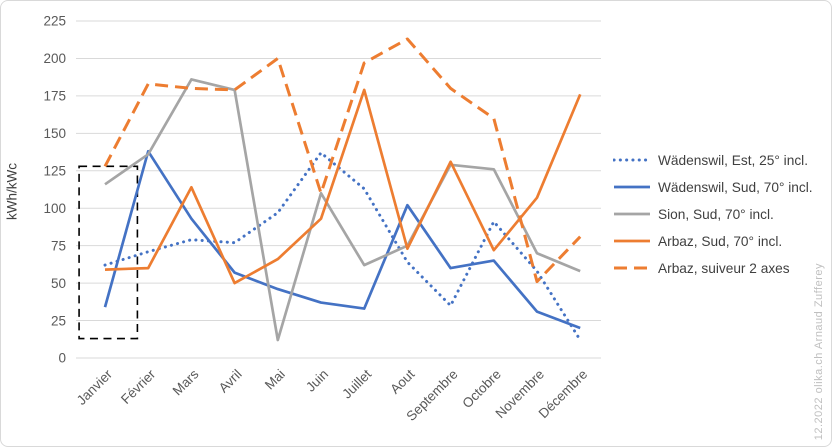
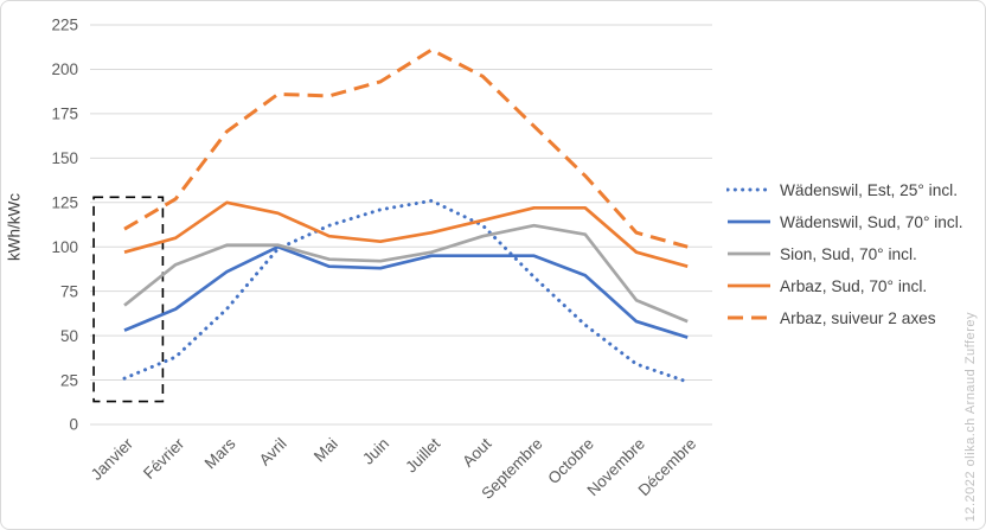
Wädenswil, Est, 25° incl./Janvier: 62 -> 26
Wädenswil, Sud, 70° incl./Janvier: 34 -> 53
Sion, Sud, 70° incl./Janvier: 116 -> 67
Arbaz, Sud, 70° incl./Janvier: 59 -> 97
Arbaz, suiveur 2 axes/Janvier: 128 -> 110
Wädenswil, Est, 25° incl./Février: 71 -> 38
Wädenswil, Sud, 70° incl./Février: 138 -> 65
Sion, Sud, 70° incl./Février: 136 -> 90
Arbaz, Sud, 70° incl./Février: 60 -> 105
Arbaz, suiveur 2 axes/Février: 183 -> 127
Wädenswil, Est, 25° incl./Mars: 79 -> 65
Wädenswil, Sud, 70° incl./Mars: 93 -> 86
Sion, Sud, 70° incl./Mars: 186 -> 101
Arbaz, Sud, 70° incl./Mars: 114 -> 125
Arbaz, suiveur 2 axes/Mars: 180 -> 165
Wädenswil, Est, 25° incl./Avril: 77 -> 99
Wädenswil, Sud, 70° incl./Avril: 57 -> 100
Sion, Sud, 70° incl./Avril: 179 -> 101
Arbaz, Sud, 70° incl./Avril: 50 -> 119
Arbaz, suiveur 2 axes/Avril: 179 -> 186
Wädenswil, Est, 25° incl./Mai: 97 -> 112
Wädenswil, Sud, 70° incl./Mai: 46 -> 89
Sion, Sud, 70° incl./Mai: 12 -> 93
Arbaz, Sud, 70° incl./Mai: 66 -> 106
Arbaz, suiveur 2 axes/Mai: 200 -> 185
Wädenswil, Est, 25° incl./Juin: 137 -> 121
Wädenswil, Sud, 70° incl./Juin: 37 -> 88
Sion, Sud, 70° incl./Juin: 110 -> 92
Arbaz, Sud, 70° incl./Juin: 93 -> 103
Arbaz, suiveur 2 axes/Juin: 110 -> 193
Wädenswil, Est, 25° incl./Juillet: 113 -> 126
Wädenswil, Sud, 70° incl./Juillet: 33 -> 95
Sion, Sud, 70° incl./Juillet: 62 -> 97
Arbaz, Sud, 70° incl./Juillet: 179 -> 108
Arbaz, suiveur 2 axes/Juillet: 197 -> 211
Wädenswil, Est, 25° incl./Aout: 64 -> 112
Wädenswil, Sud, 70° incl./Aout: 102 -> 95
Sion, Sud, 70° incl./Aout: 75 -> 106
Arbaz, Sud, 70° incl./Aout: 73 -> 115
Arbaz, suiveur 2 axes/Aout: 213 -> 196
Wädenswil, Est, 25° incl./Septembre: 35 -> 83
Wädenswil, Sud, 70° incl./Septembre: 60 -> 95
Sion, Sud, 70° incl./Septembre: 129 -> 112
Arbaz, Sud, 70° incl./Septembre: 131 -> 122
Arbaz, suiveur 2 axes/Septembre: 180 -> 168
Wädenswil, Est, 25° incl./Octobre: 91 -> 56
Wädenswil, Sud, 70° incl./Octobre: 65 -> 84
Sion, Sud, 70° incl./Octobre: 126 -> 107
Arbaz, Sud, 70° incl./Octobre: 72 -> 122
Arbaz, suiveur 2 axes/Octobre: 160 -> 140
Wädenswil, Est, 25° incl./Novembre: 58 -> 34
Wädenswil, Sud, 70° incl./Novembre: 31 -> 58
Arbaz, Sud, 70° incl./Novembre: 107 -> 97
Arbaz, suiveur 2 axes/Novembre: 51 -> 108
Wädenswil, Est, 25° incl./Décembre: 12 -> 24
Wädenswil, Sud, 70° incl./Décembre: 20 -> 49
Arbaz, Sud, 70° incl./Décembre: 176 -> 89
Arbaz, suiveur 2 axes/Décembre: 81 -> 100
